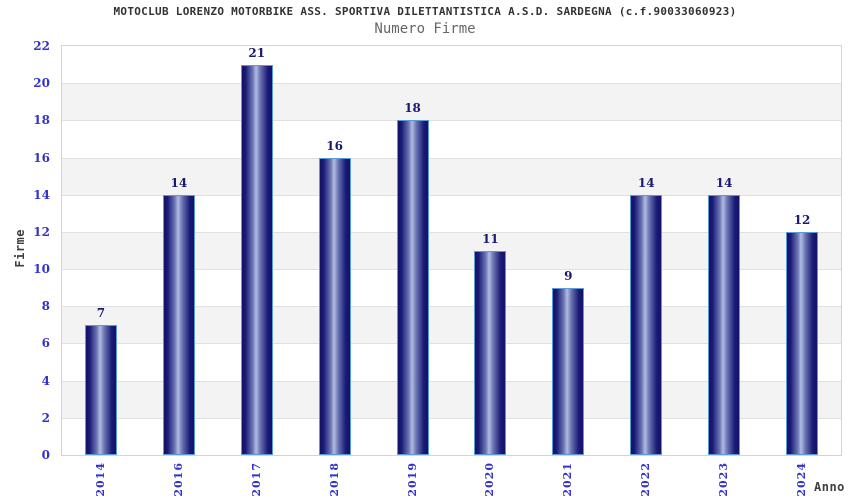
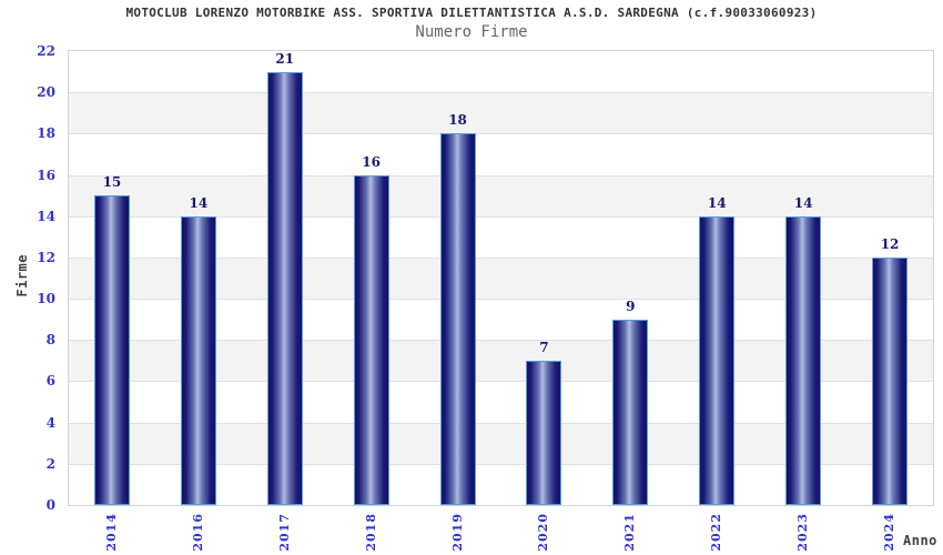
2014: 7 -> 15
2020: 11 -> 7
